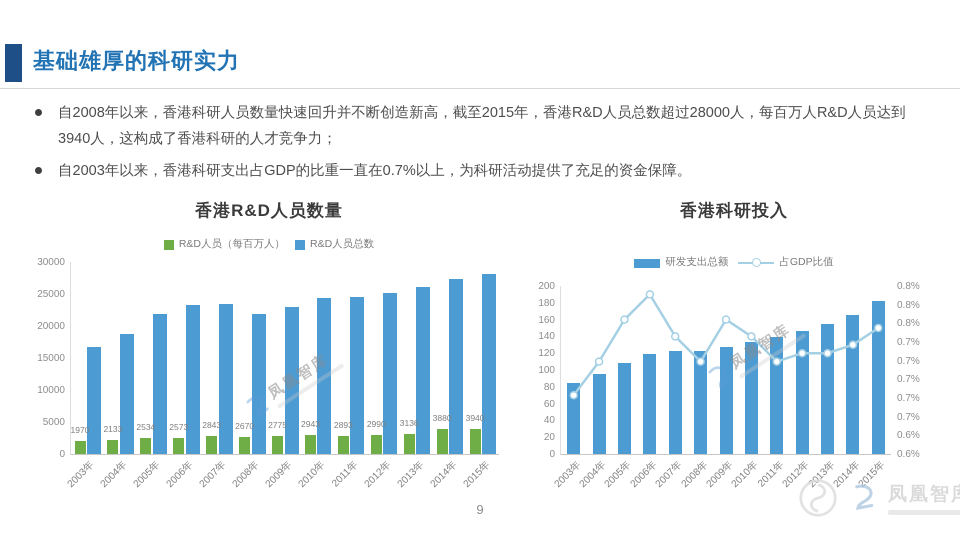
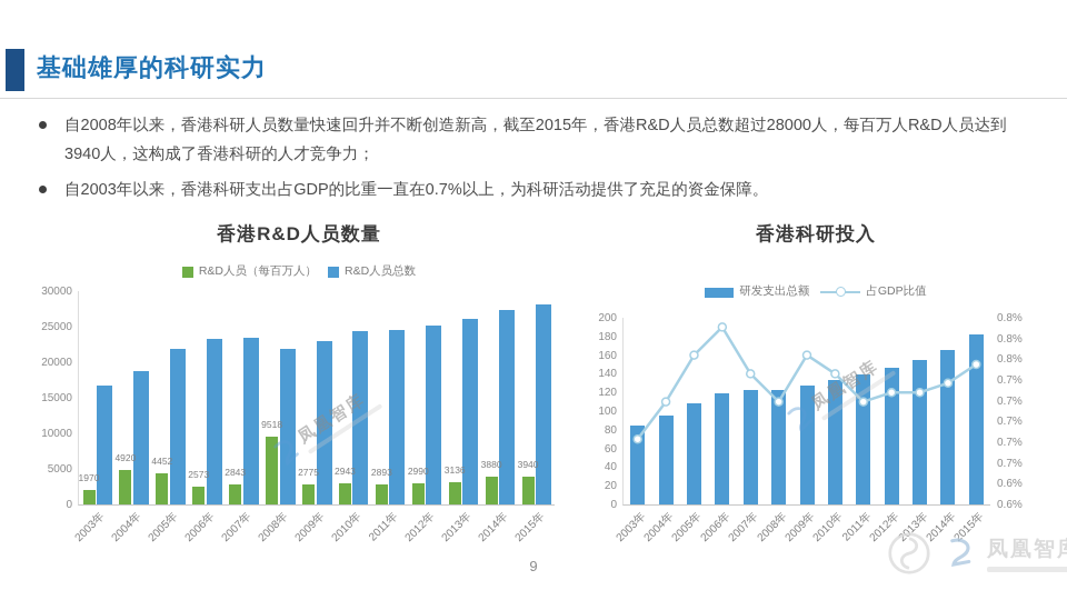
香港R&D人员数量/R&D人员（每百万人）/2004年: 2133 -> 4920
香港R&D人员数量/R&D人员（每百万人）/2005年: 2534 -> 4452
香港R&D人员数量/R&D人员（每百万人）/2008年: 2670 -> 9518
